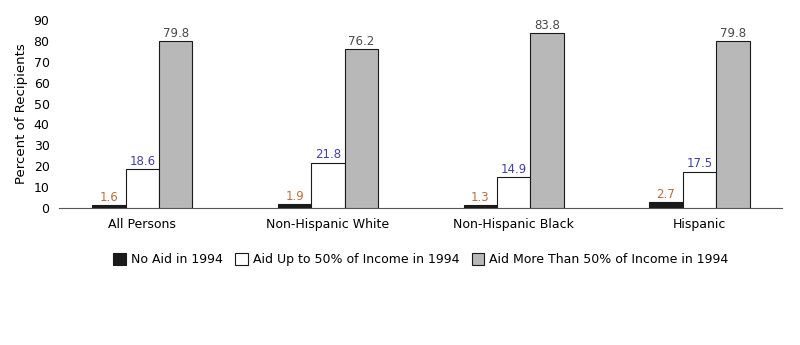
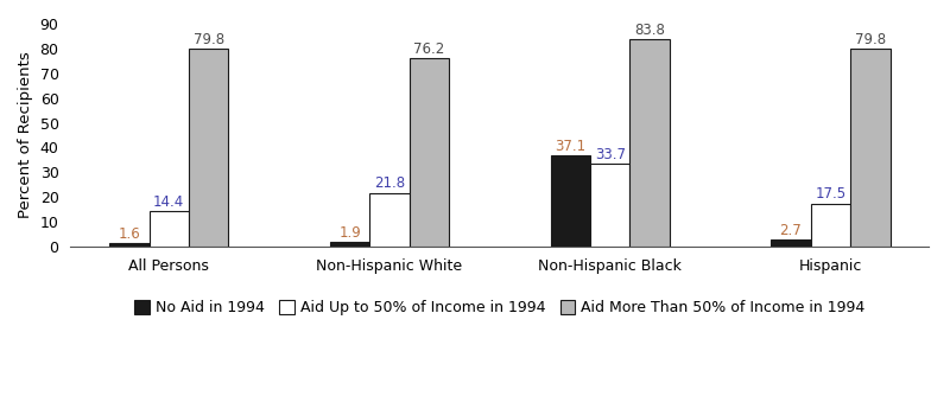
Aid Up to 50% of Income in 1994/All Persons: 18.6 -> 14.4
No Aid in 1994/Non-Hispanic Black: 1.3 -> 37.1
Aid Up to 50% of Income in 1994/Non-Hispanic Black: 14.9 -> 33.7
